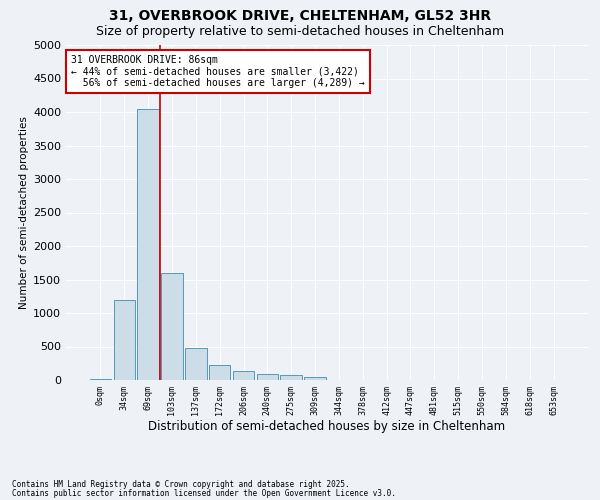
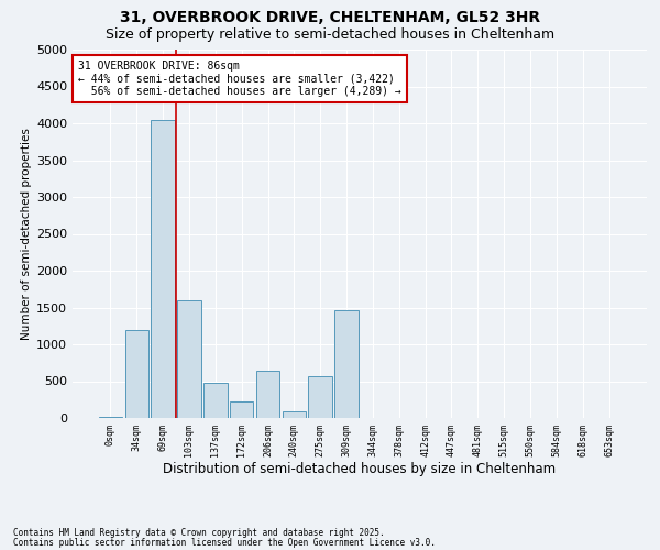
206sqm: 130 -> 640
275sqm: 70 -> 560
309sqm: 40 -> 1460
